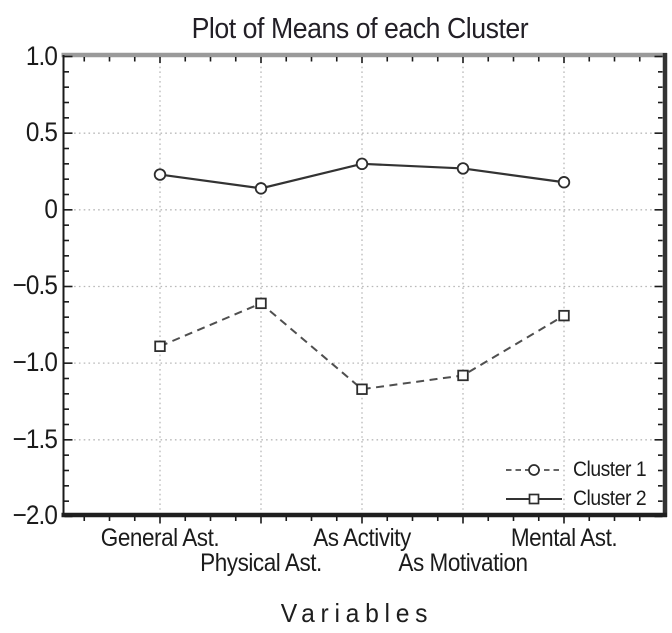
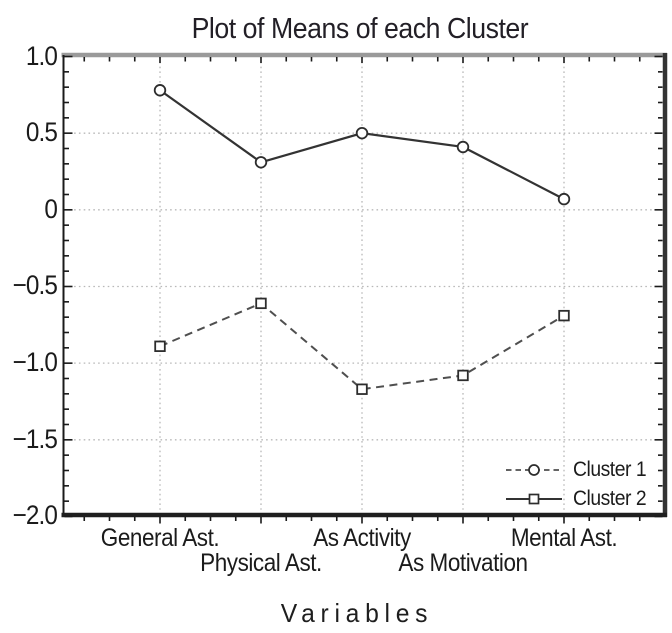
Cluster 1/General Ast.: 0.23 -> 0.78
Cluster 1/Physical Ast.: 0.14 -> 0.31
Cluster 1/As Activity: 0.30 -> 0.50
Cluster 1/As Motivation: 0.27 -> 0.41
Cluster 1/Mental Ast.: 0.18 -> 0.07
